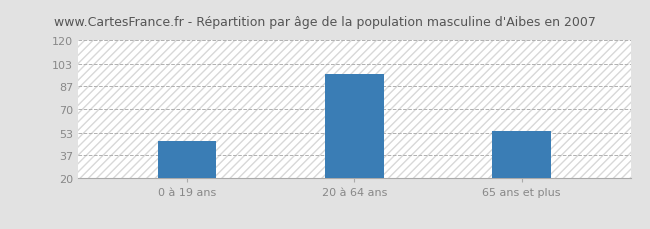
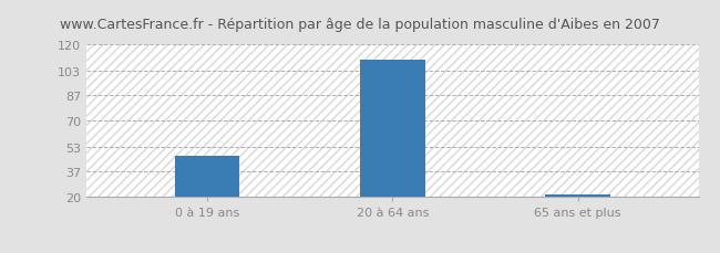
20 à 64 ans: 96 -> 110
65 ans et plus: 54 -> 22
